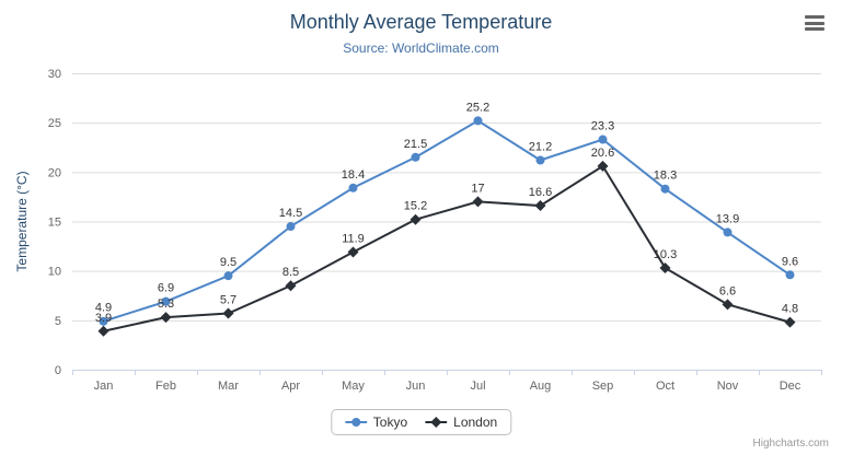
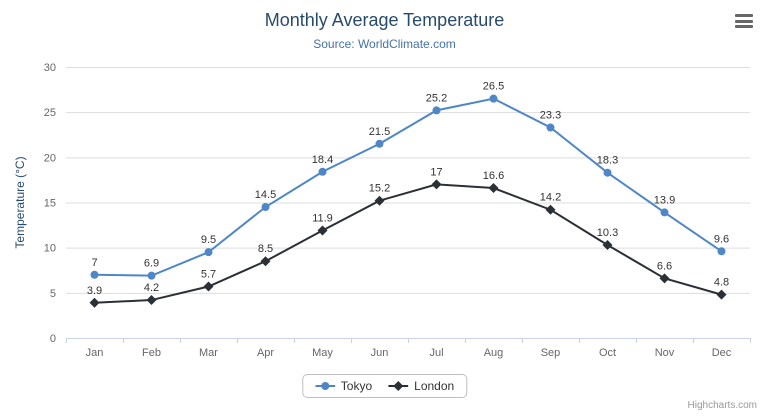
Tokyo/Jan: 4.9 -> 7
London/Feb: 5.3 -> 4.2
Tokyo/Aug: 21.2 -> 26.5
London/Sep: 20.6 -> 14.2
